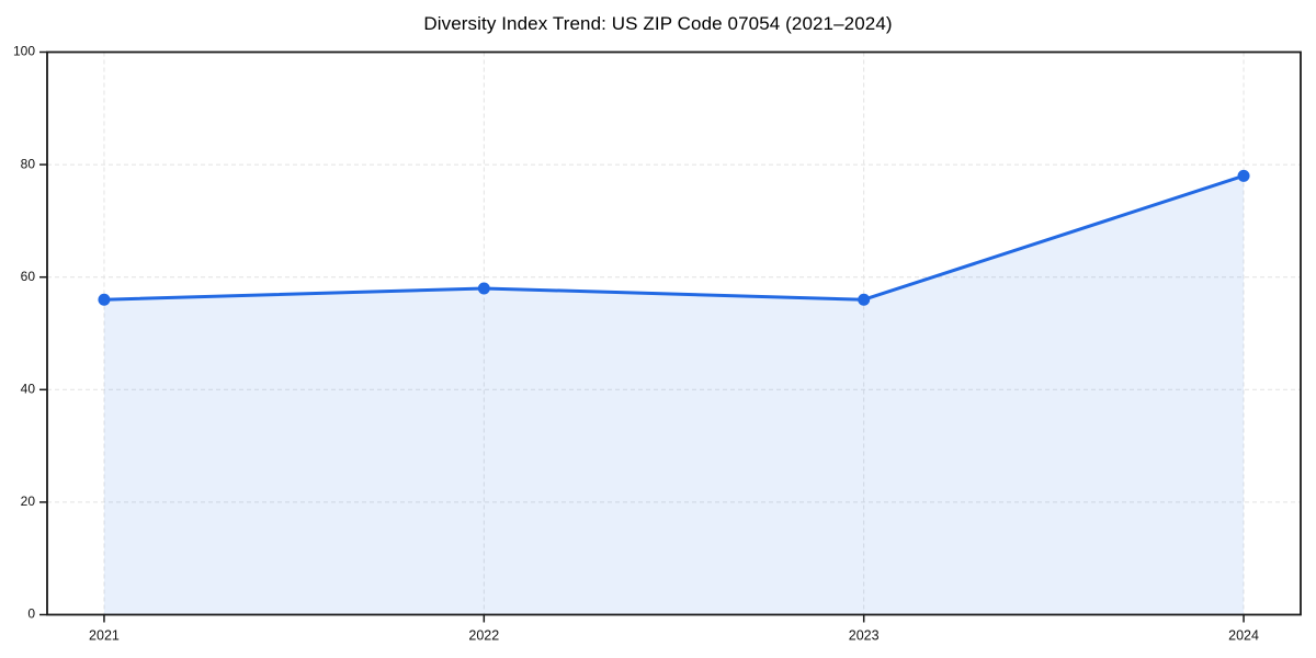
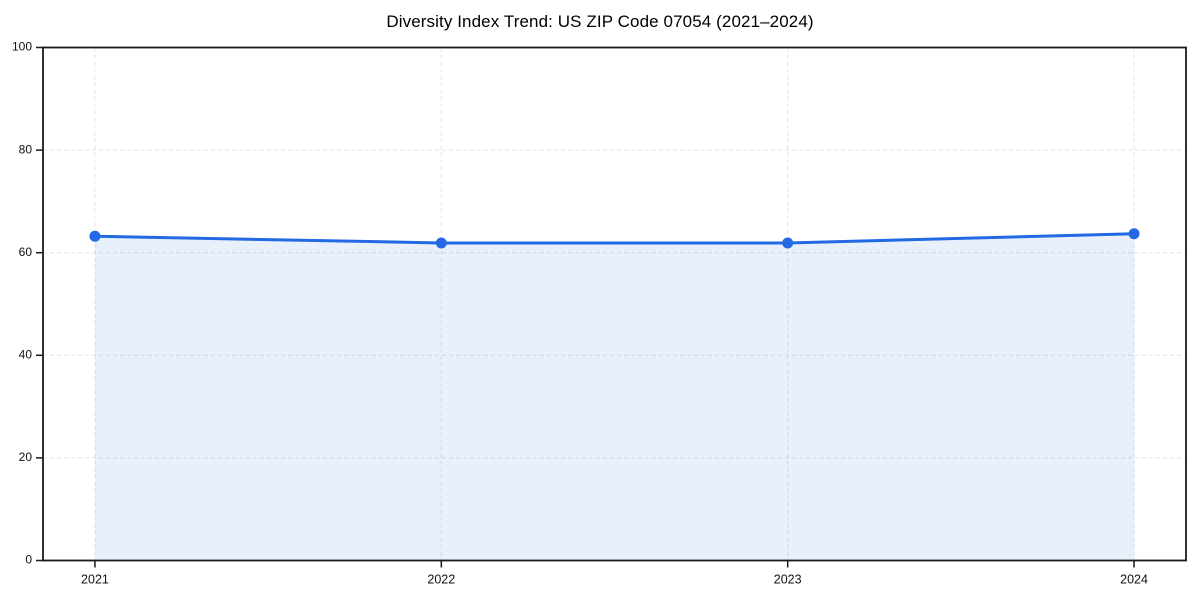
2021: 56 -> 63
2022: 58 -> 62
2023: 56 -> 62
2024: 78 -> 64
